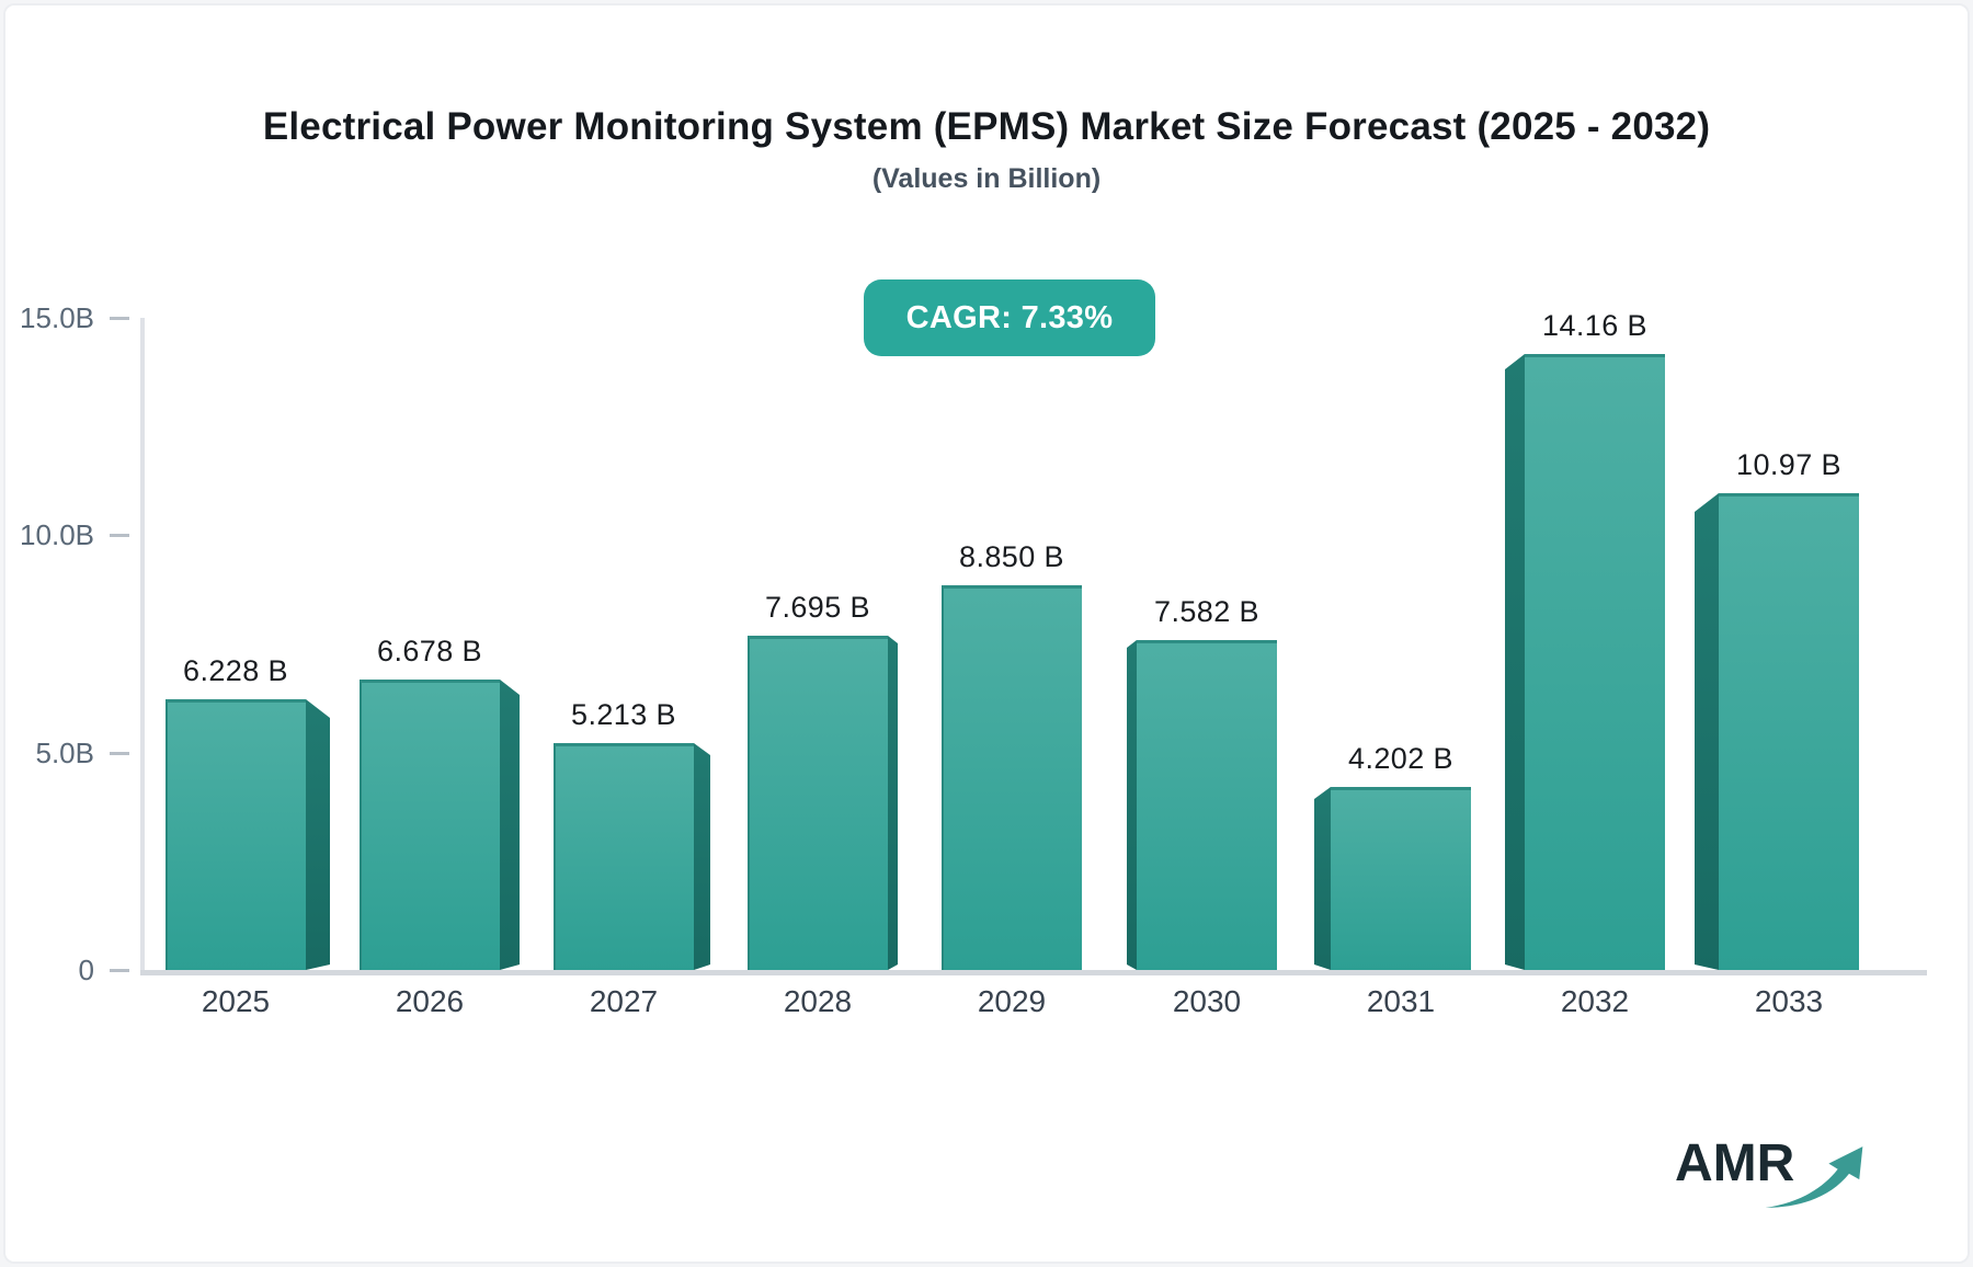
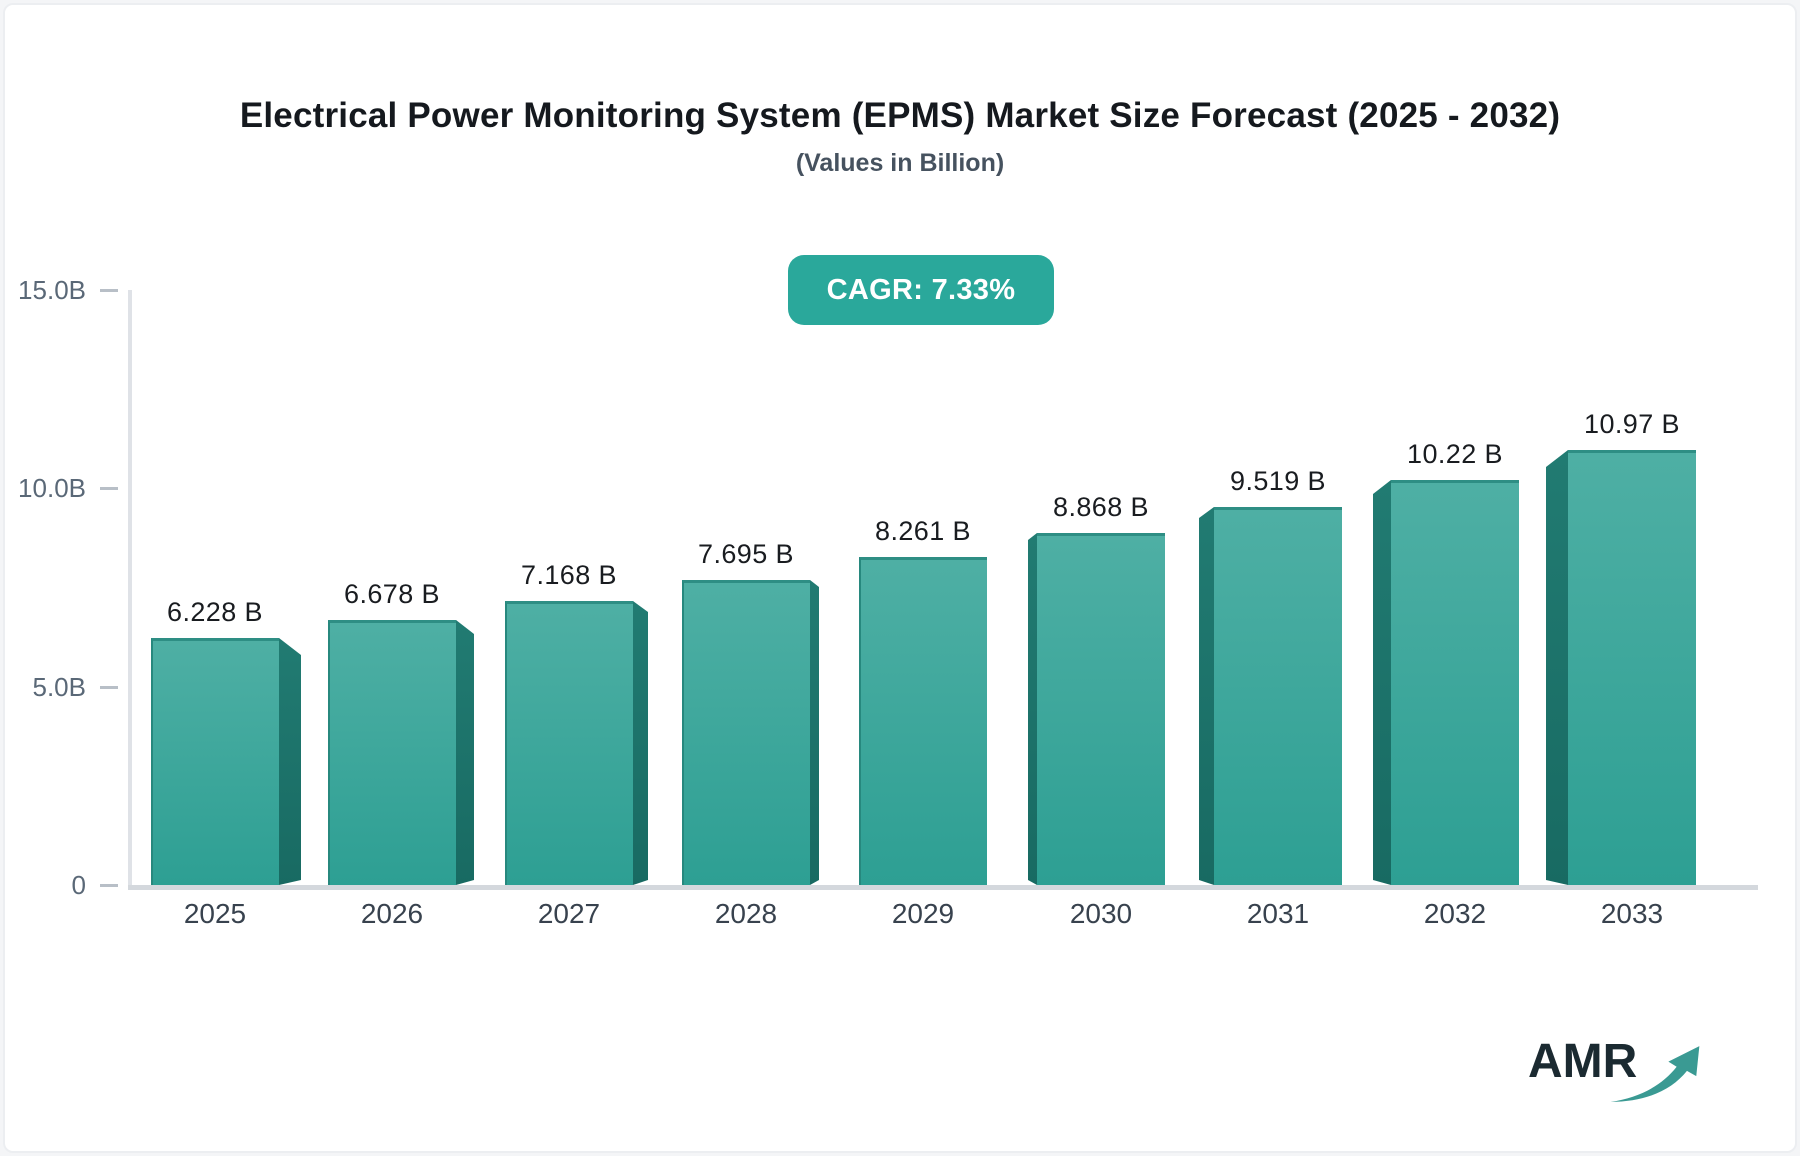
2027: 5.213 -> 7.168
2029: 8.850 -> 8.261
2030: 7.582 -> 8.868
2031: 4.202 -> 9.519
2032: 14.16 -> 10.22
